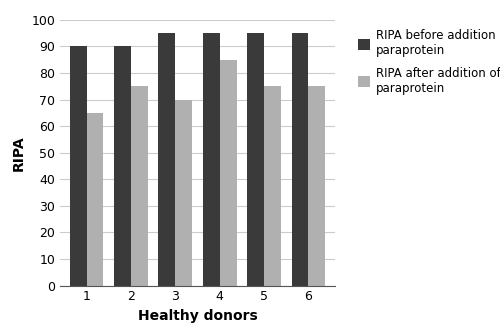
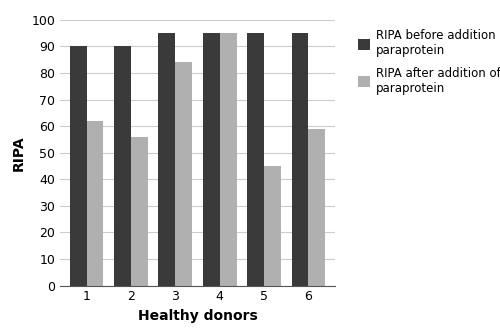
RIPA after addition of paraprotein/1: 65 -> 62
RIPA after addition of paraprotein/2: 75 -> 56
RIPA after addition of paraprotein/3: 70 -> 84
RIPA after addition of paraprotein/4: 85 -> 95
RIPA after addition of paraprotein/5: 75 -> 45
RIPA after addition of paraprotein/6: 75 -> 59
